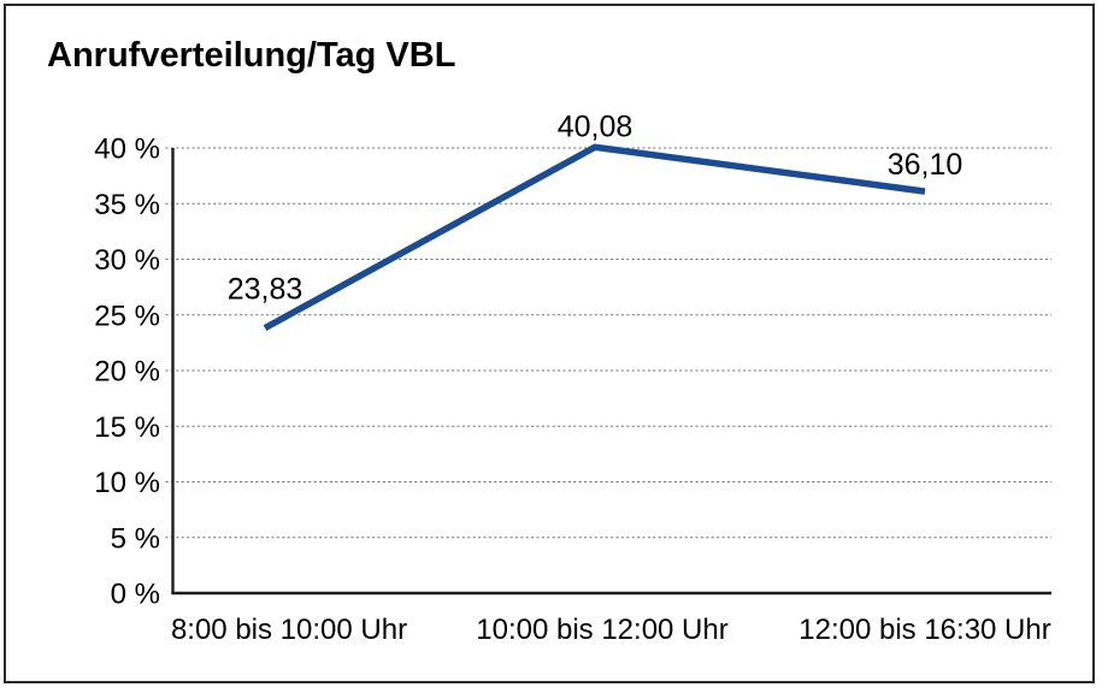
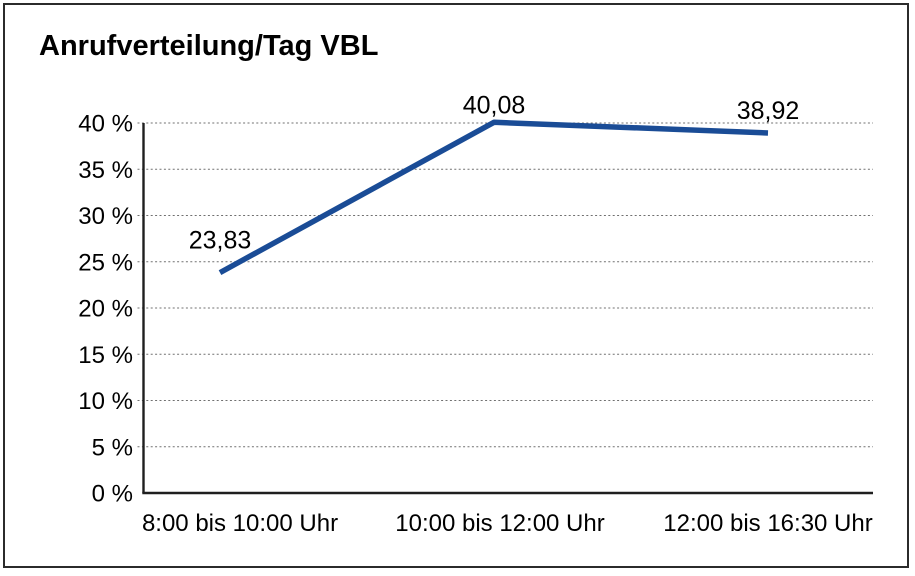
12:00 bis 16:30 Uhr: 36,10 -> 38,92
